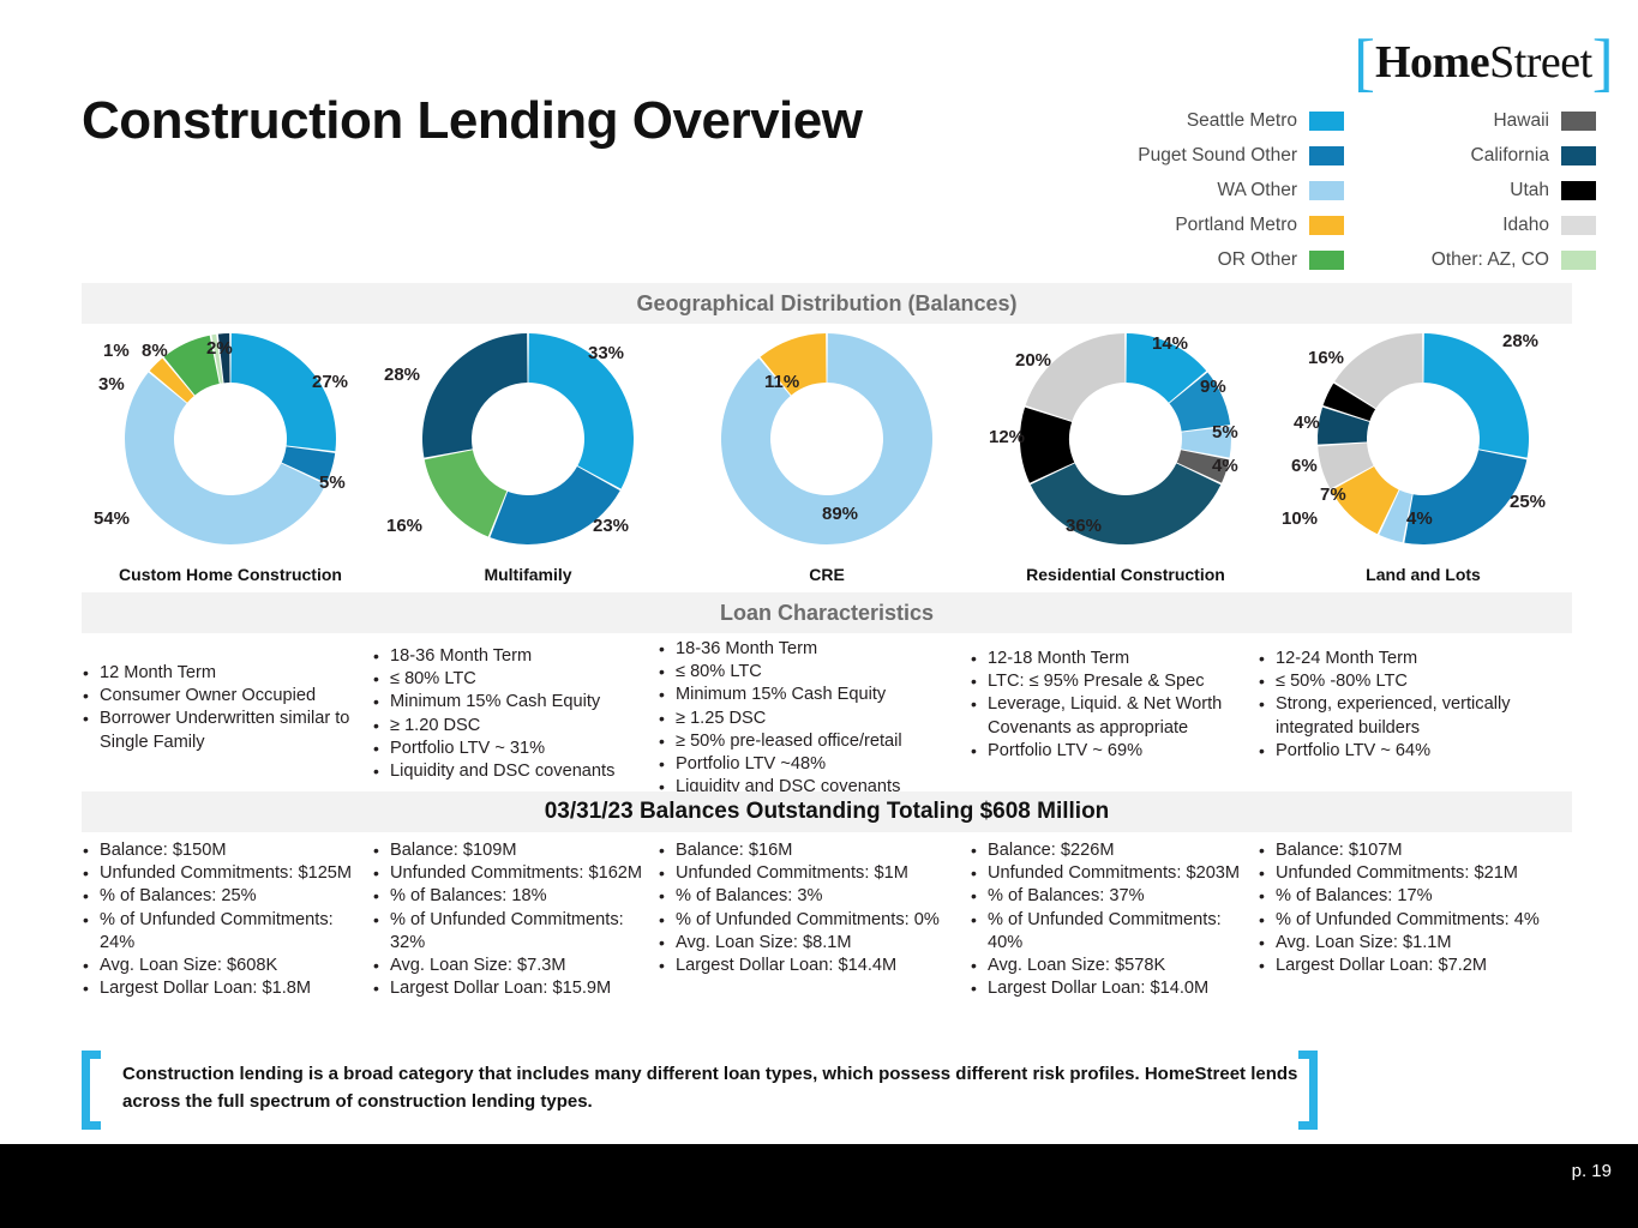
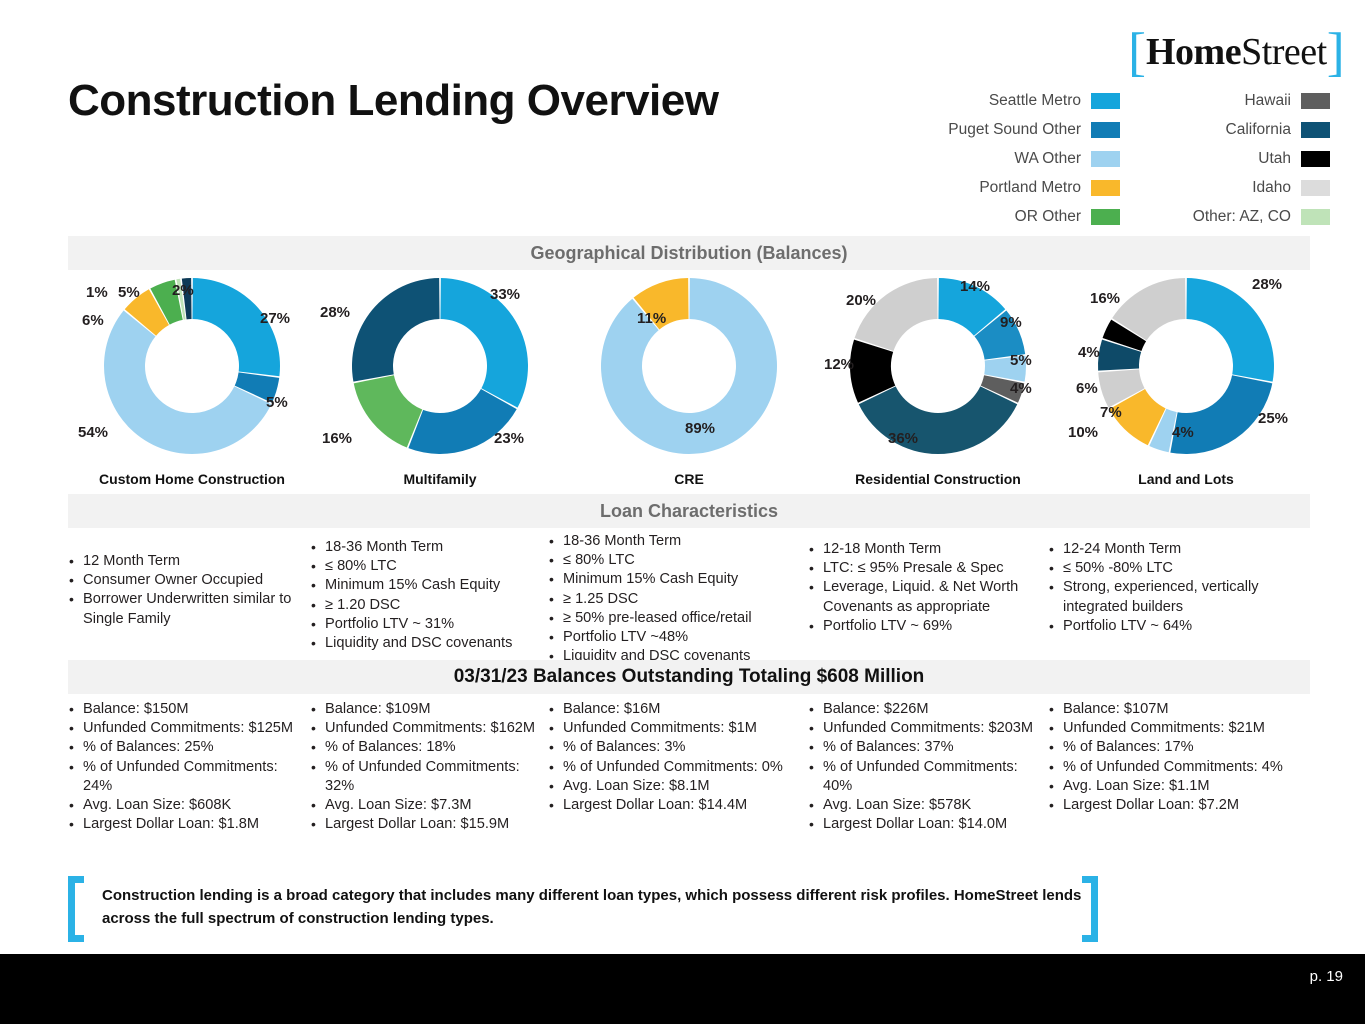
Custom Home Construction/Portland Metro: 3% -> 6%
Custom Home Construction/OR Other: 8% -> 5%
